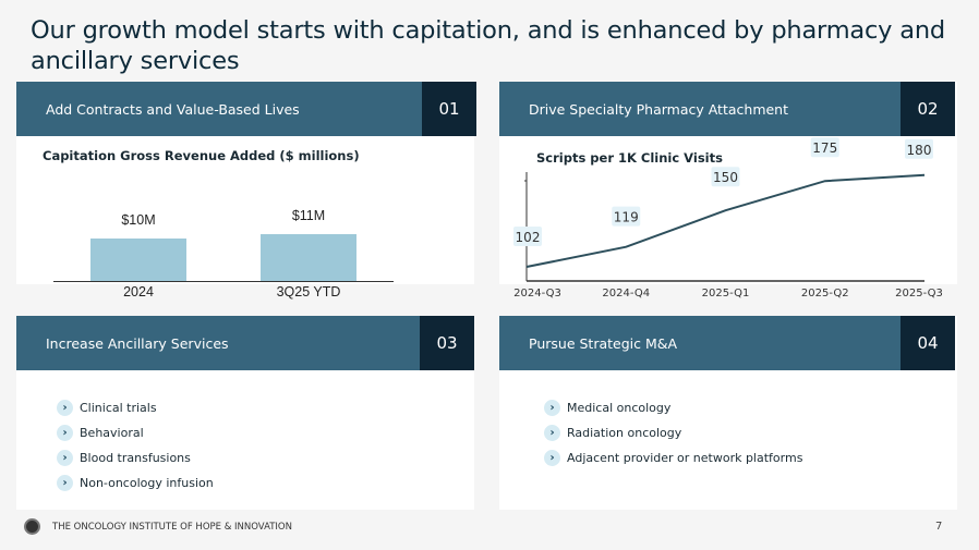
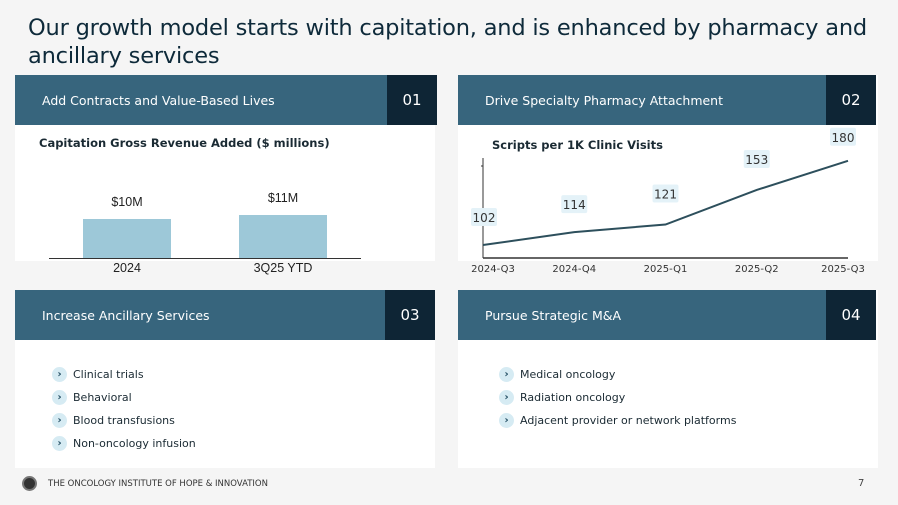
Scripts per 1K Clinic Visits/2024-Q4: 119 -> 114
Scripts per 1K Clinic Visits/2025-Q1: 150 -> 121
Scripts per 1K Clinic Visits/2025-Q2: 175 -> 153
